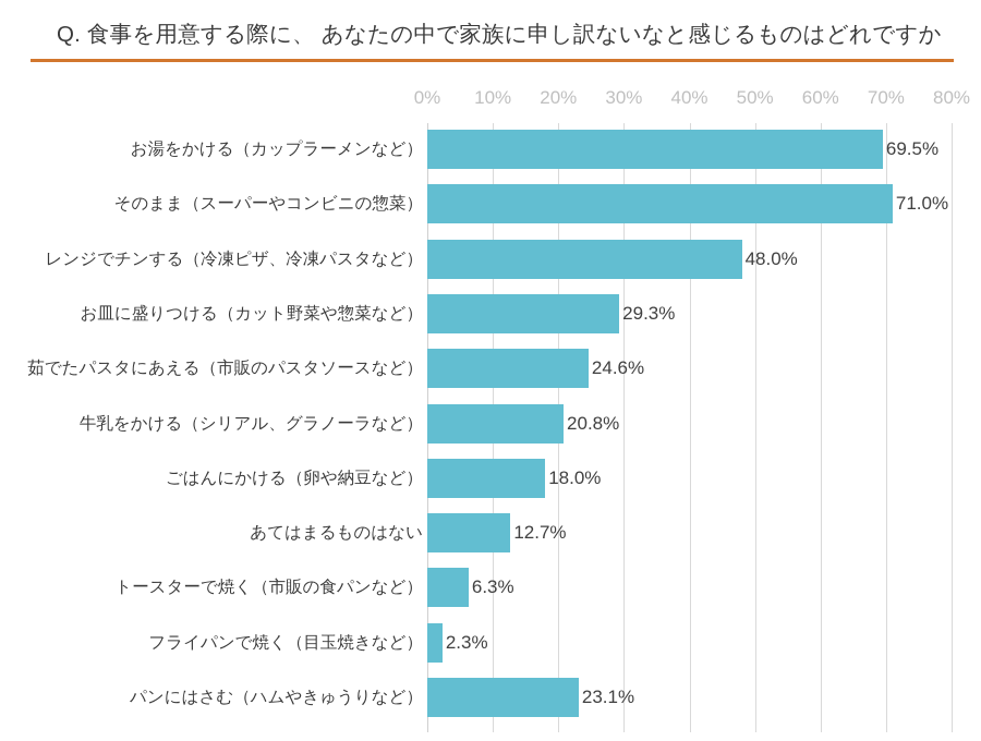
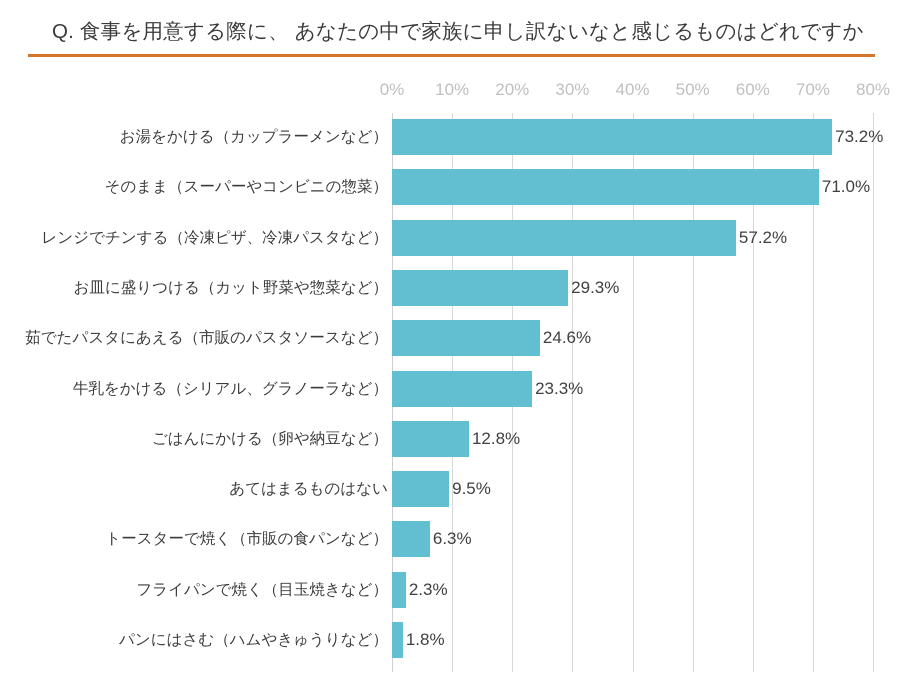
お湯をかける（カップラーメンなど）: 69.5% -> 73.2%
レンジでチンする（冷凍ピザ、冷凍パスタなど）: 48.0% -> 57.2%
牛乳をかける（シリアル、グラノーラなど）: 20.8% -> 23.3%
ごはんにかける（卵や納豆など）: 18.0% -> 12.8%
あてはまるものはない: 12.7% -> 9.5%
パンにはさむ（ハムやきゅうりなど）: 23.1% -> 1.8%
